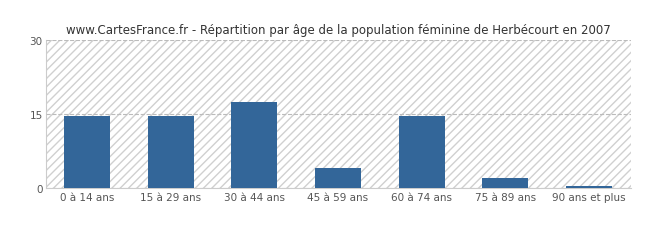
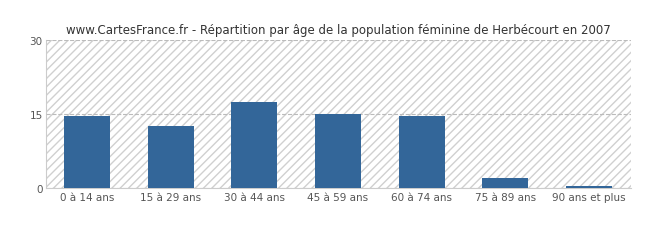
15 à 29 ans: 14.5 -> 12.5
45 à 59 ans: 4.0 -> 15.0
